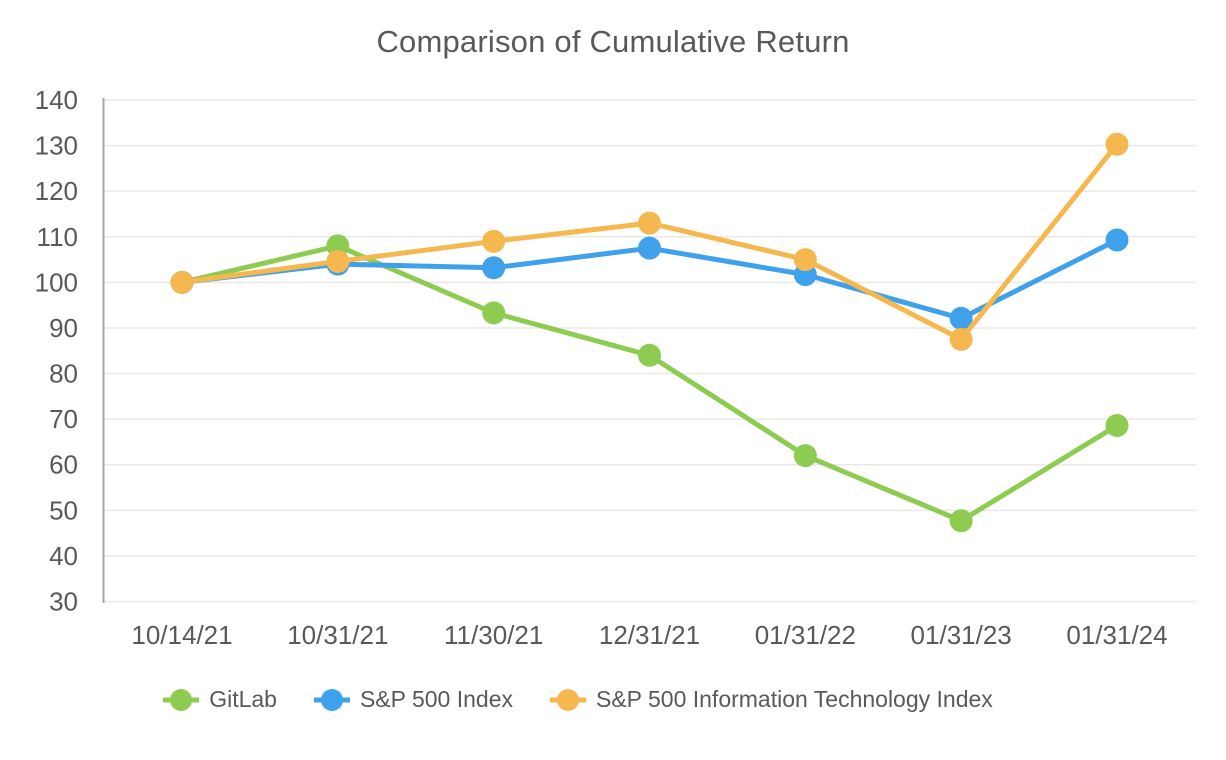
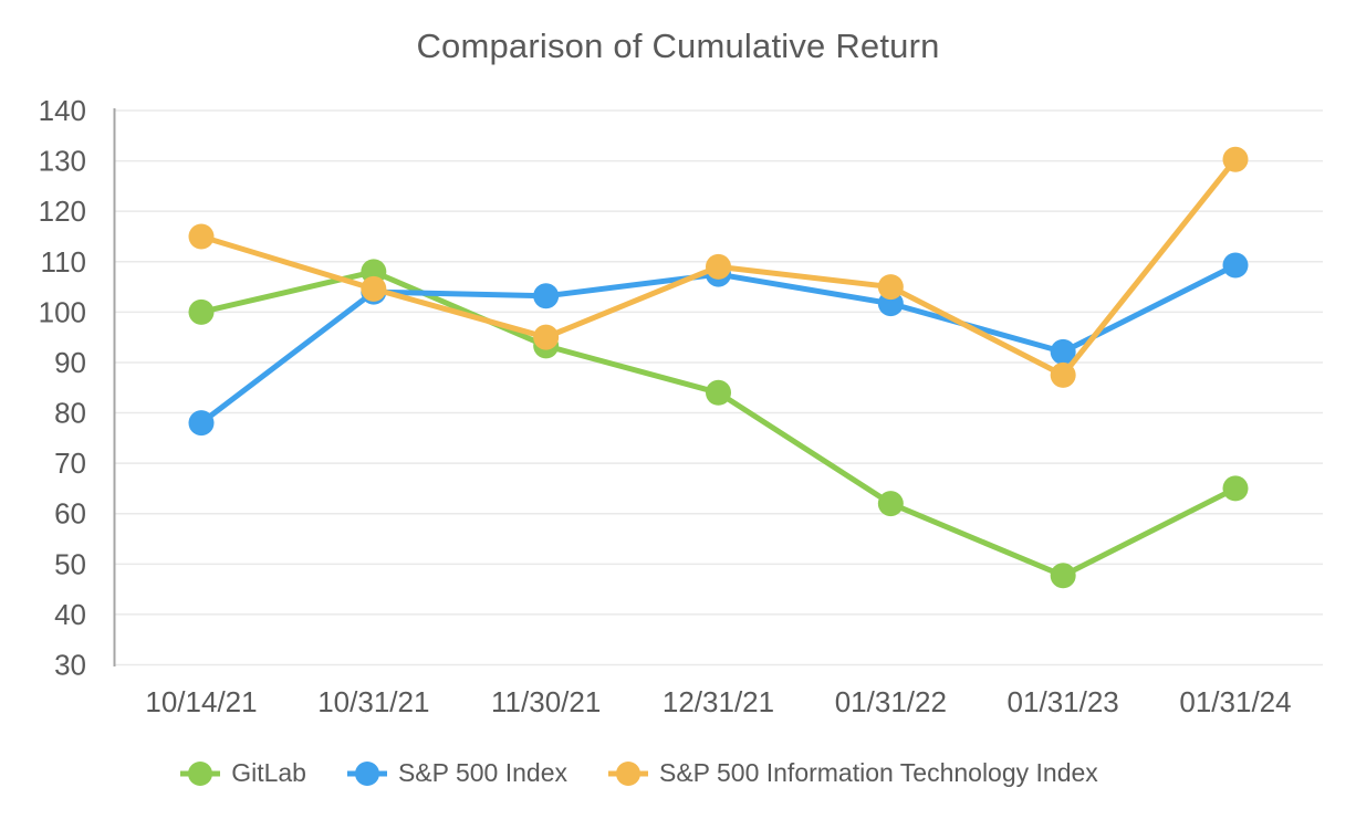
S&P 500 Index/10/14/21: 100 -> 78
S&P 500 Information Technology Index/10/14/21: 100 -> 115
S&P 500 Information Technology Index/11/30/21: 109 -> 95
S&P 500 Information Technology Index/12/31/21: 113 -> 109
GitLab/01/31/24: 69 -> 65
